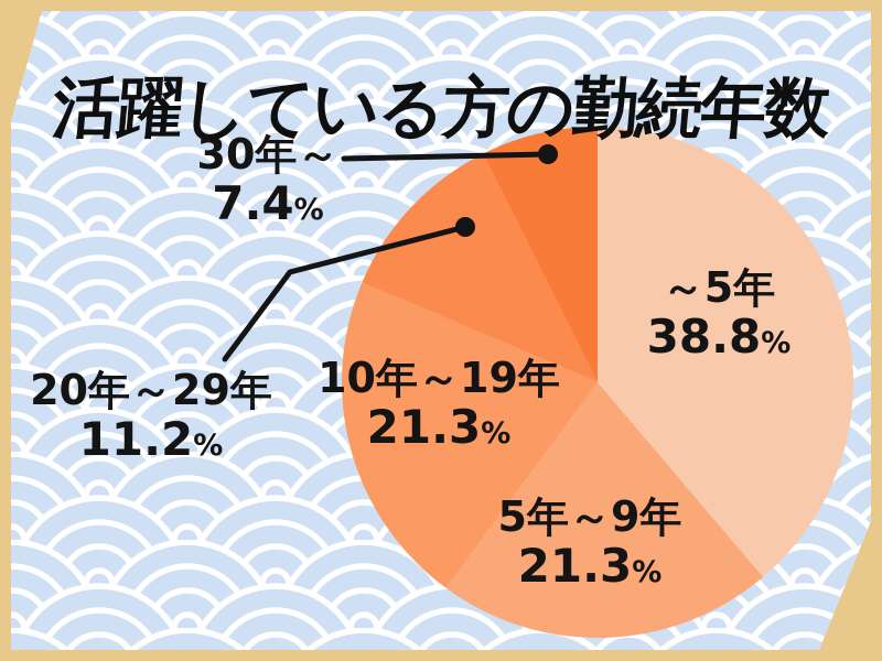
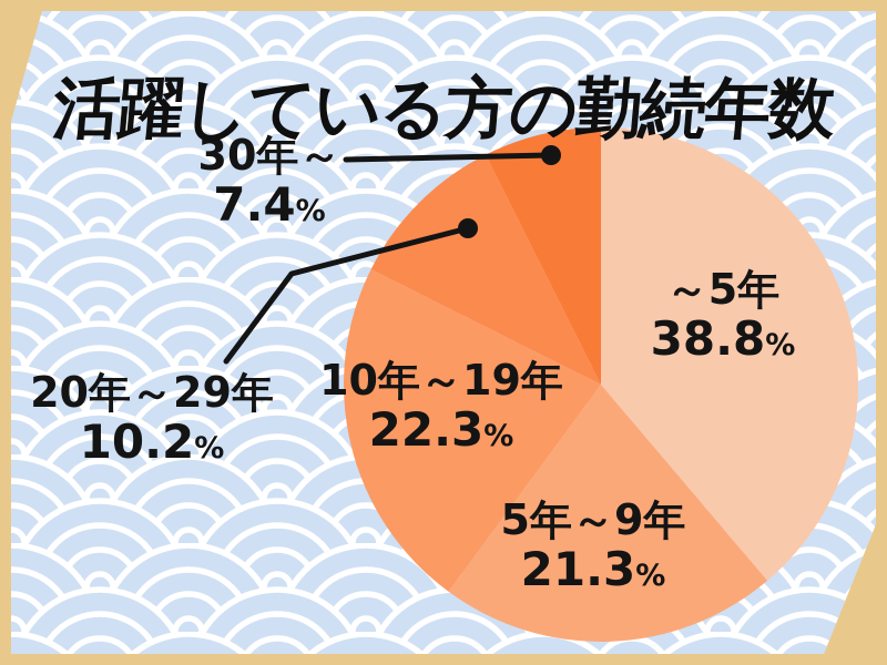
10年～19年: 21.3 -> 22.3
20年～29年: 11.2 -> 10.2
